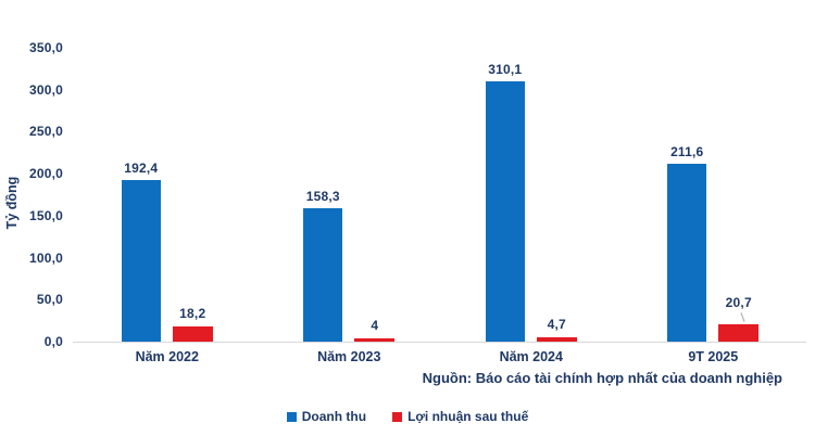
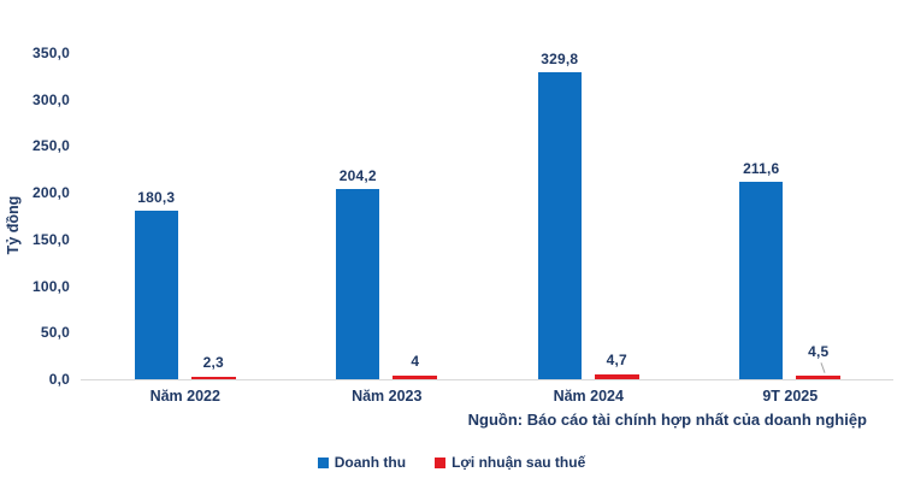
Doanh thu/Năm 2022: 192,4 -> 180,3
Lợi nhuận sau thuế/Năm 2022: 18,2 -> 2,3
Doanh thu/Năm 2023: 158,3 -> 204,2
Doanh thu/Năm 2024: 310,1 -> 329,8
Lợi nhuận sau thuế/9T 2025: 20,7 -> 4,5
